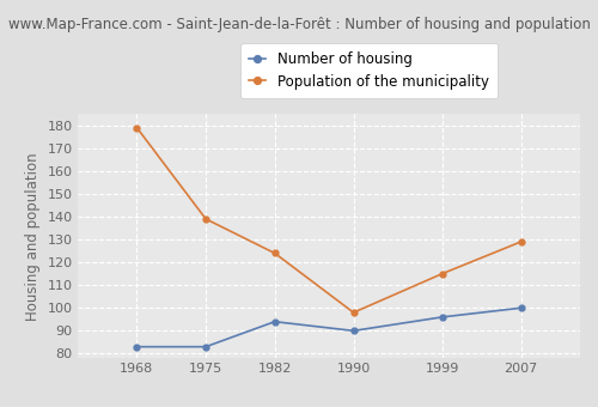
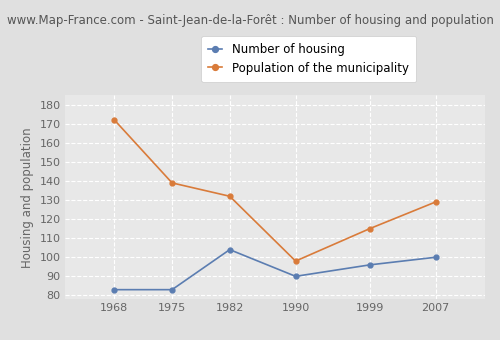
Population of the municipality/1968: 179 -> 172
Number of housing/1982: 94 -> 104
Population of the municipality/1982: 124 -> 132
